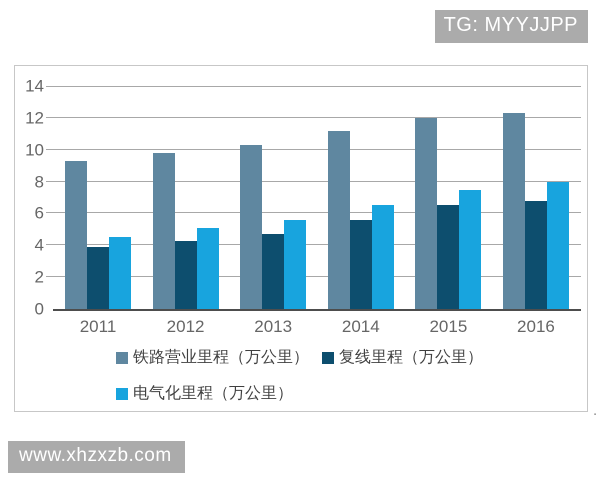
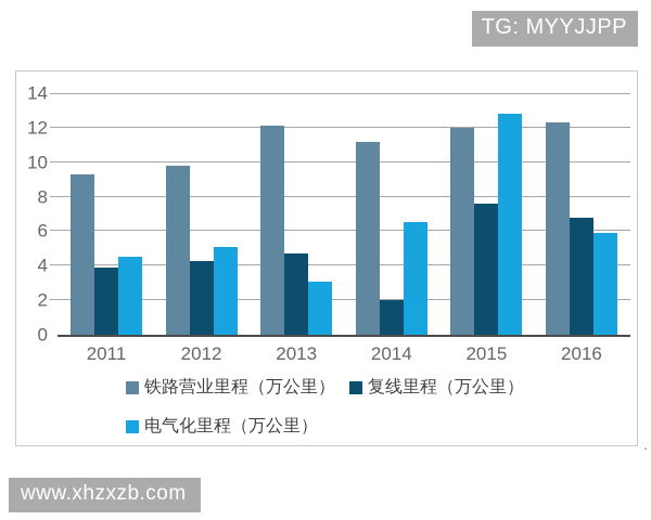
铁路营业里程（万公里）/2013: 10.3 -> 12.1
电气化里程（万公里）/2013: 5.6 -> 3.1
复线里程（万公里）/2014: 5.6 -> 2.0
复线里程（万公里）/2015: 6.5 -> 7.6
电气化里程（万公里）/2015: 7.5 -> 12.8
电气化里程（万公里）/2016: 8.0 -> 5.9
